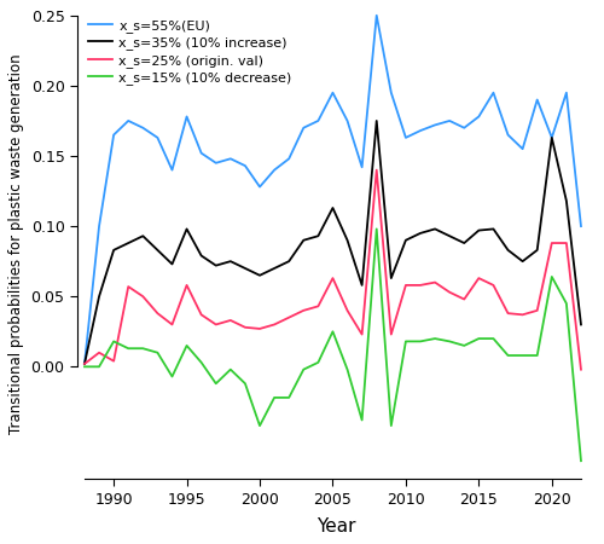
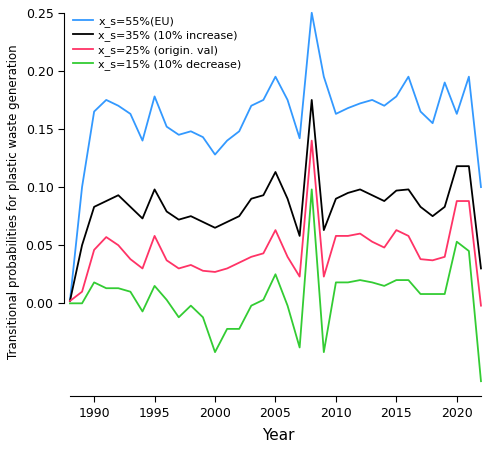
x_s=25% (origin. val)/1990: 0.004 -> 0.046
x_s=35% (10% increase)/2020: 0.163 -> 0.118
x_s=15% (10% decrease)/2020: 0.064 -> 0.053
